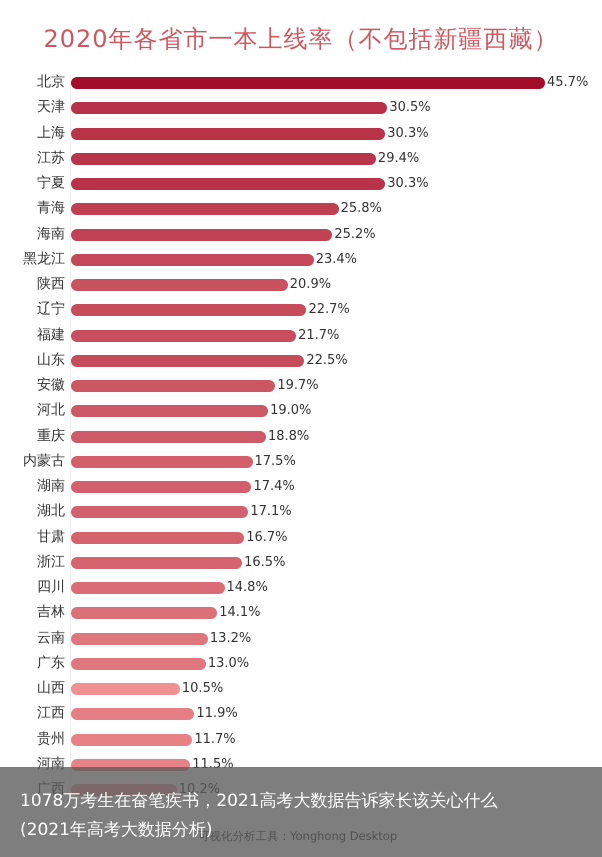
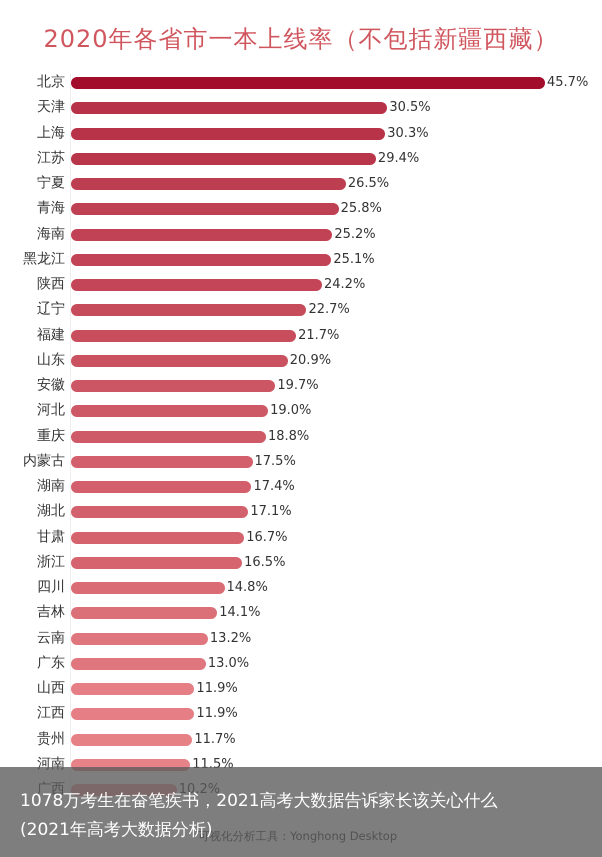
宁夏: 30.3% -> 26.5%
黑龙江: 23.4% -> 25.1%
陕西: 20.9% -> 24.2%
山东: 22.5% -> 20.9%
山西: 10.5% -> 11.9%
